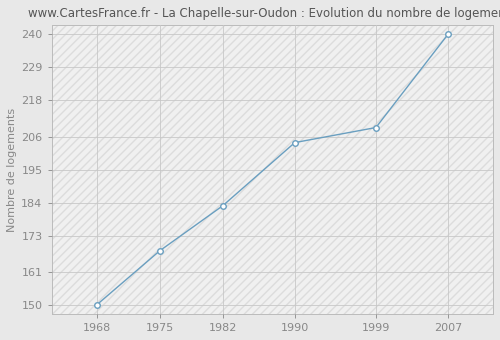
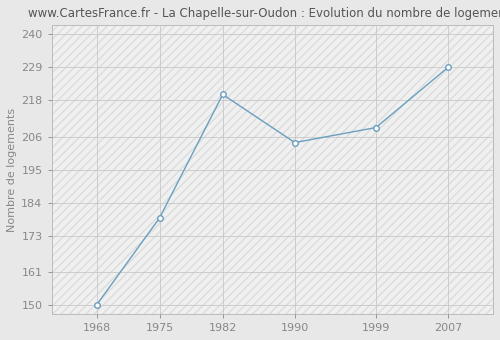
1975: 168 -> 179
1982: 183 -> 220
2007: 240 -> 229
